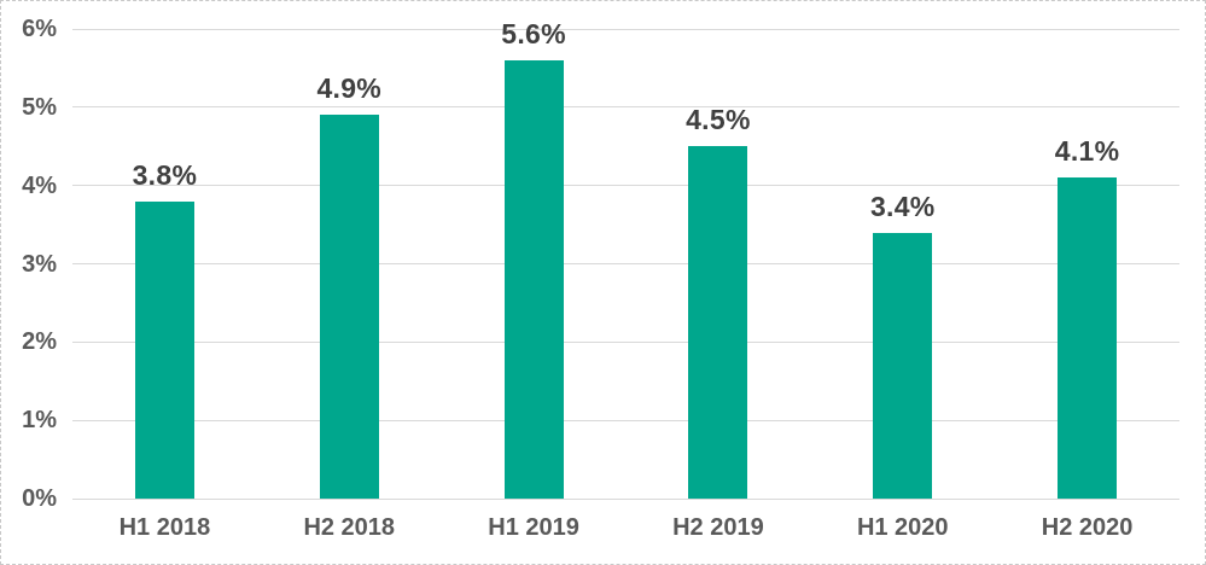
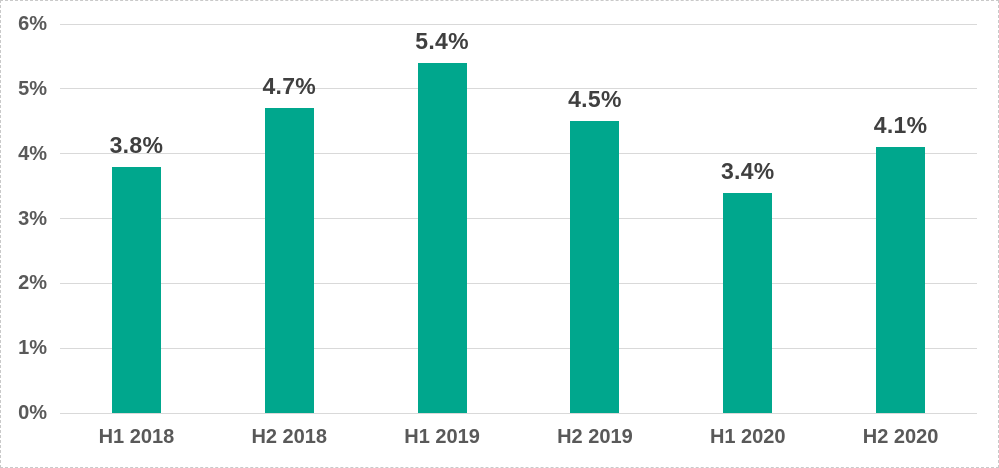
H2 2018: 4.9% -> 4.7%
H1 2019: 5.6% -> 5.4%
